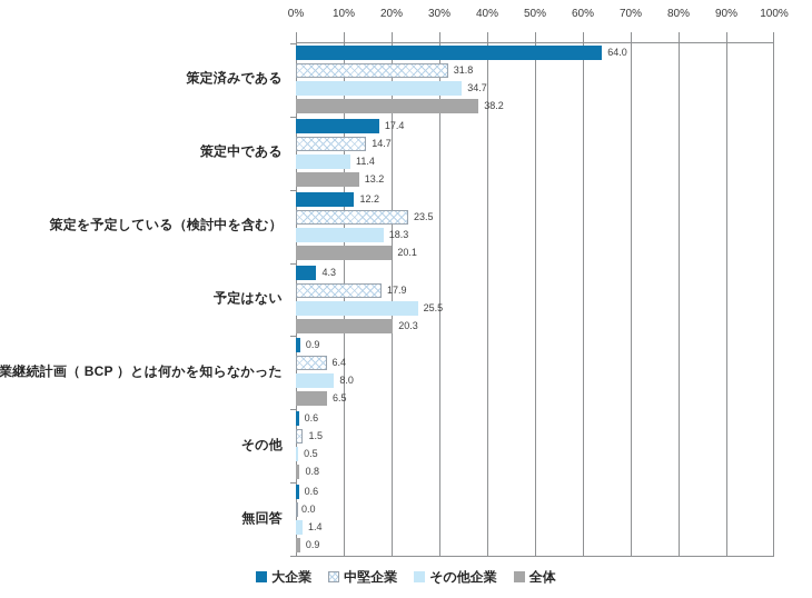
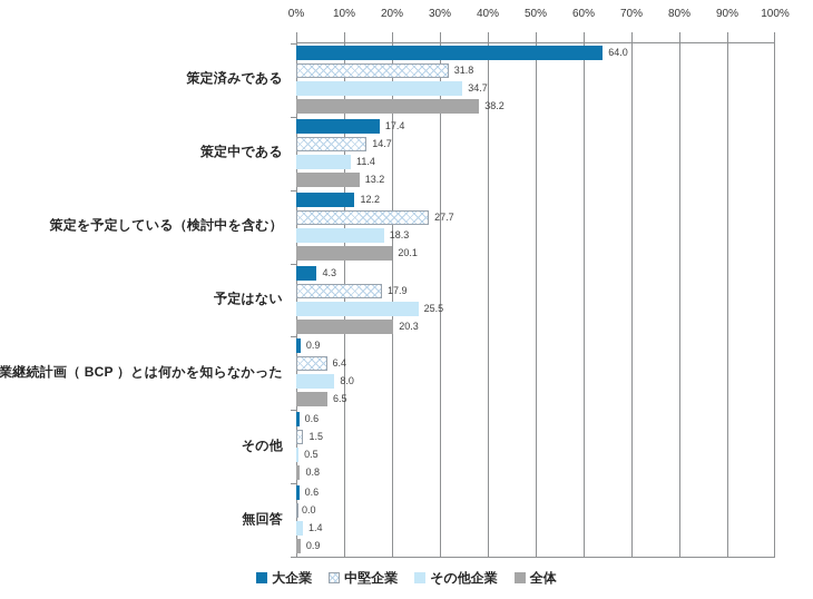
中堅企業/策定を予定している（検討中を含む）: 23.5 -> 27.7
